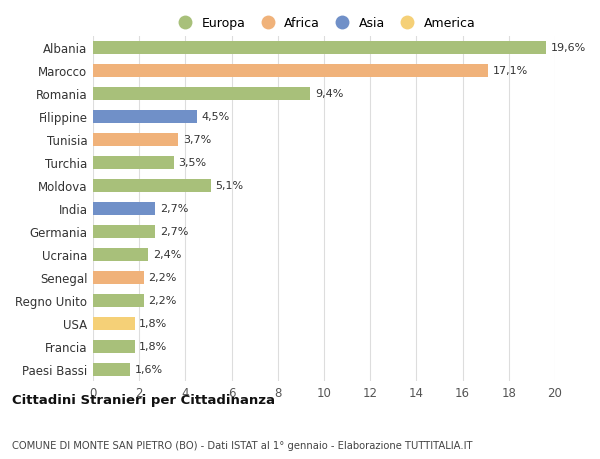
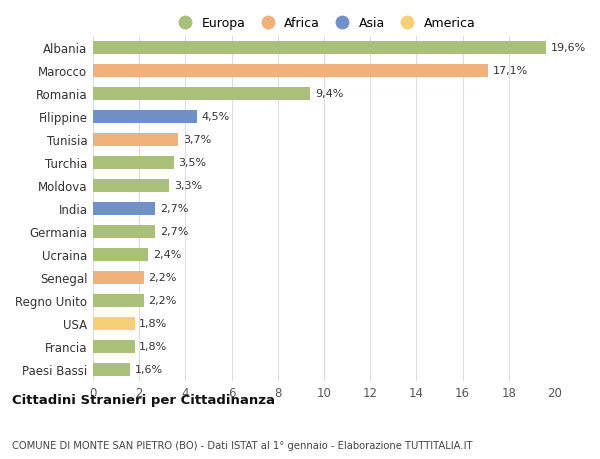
Moldova: 5,1% -> 3,3%
